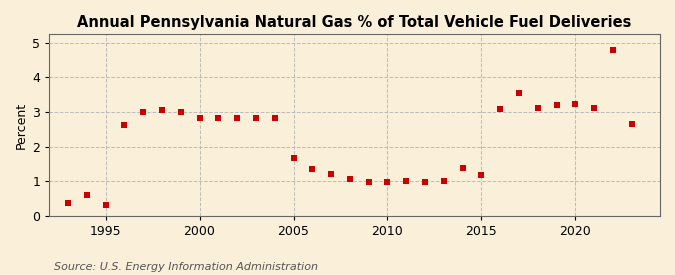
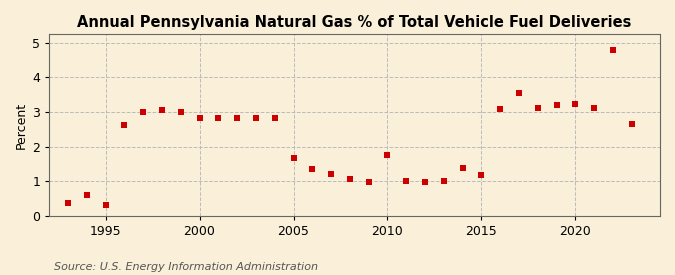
2010: 0.97 -> 1.75
